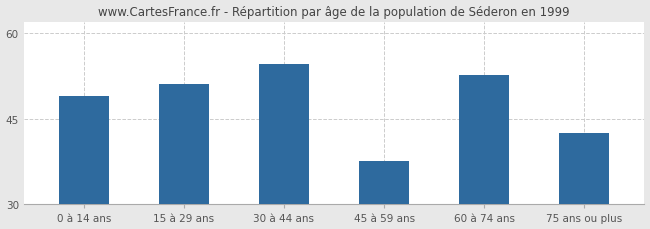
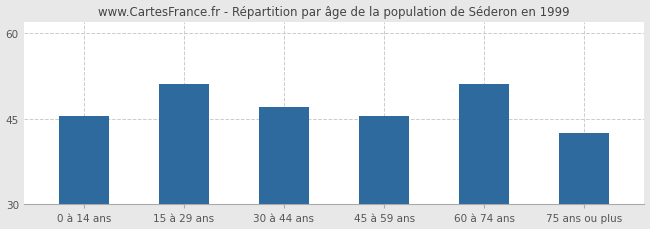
0 à 14 ans: 49.0 -> 45.5
30 à 44 ans: 54.6 -> 47.0
45 à 59 ans: 37.6 -> 45.5
60 à 74 ans: 52.6 -> 51.0
